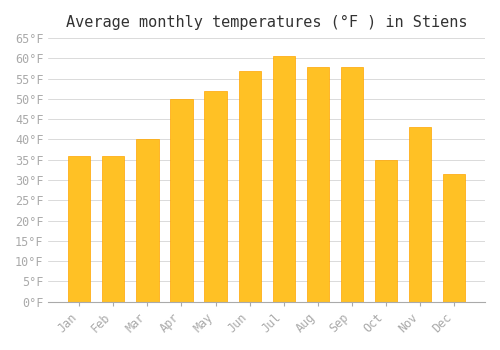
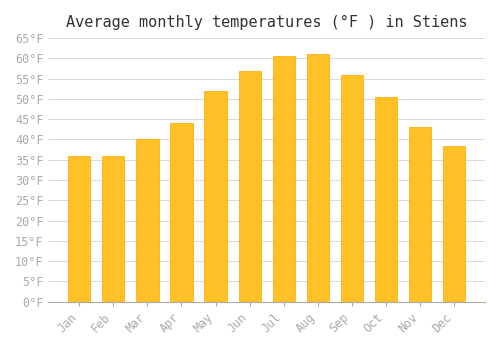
Apr: 50.0°F -> 44.0°F
Aug: 58.0°F -> 61.0°F
Sep: 58.0°F -> 56.0°F
Oct: 35.0°F -> 50.5°F
Dec: 31.5°F -> 38.5°F
